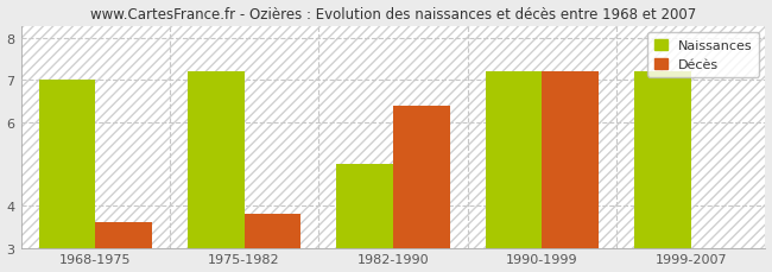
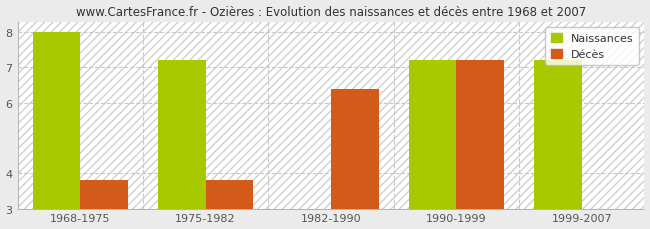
Naissances/1968-1975: 7.0 -> 8.0
Décès/1968-1975: 3.6 -> 3.8
Naissances/1982-1990: 5.0 -> 3.0
